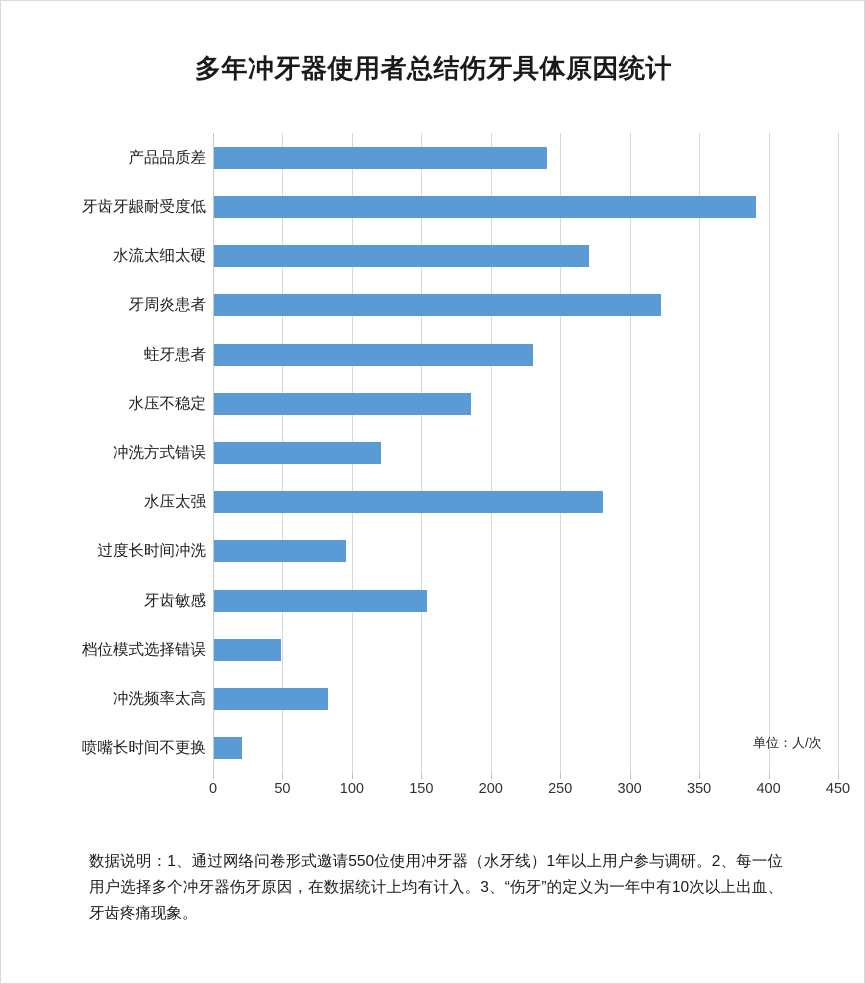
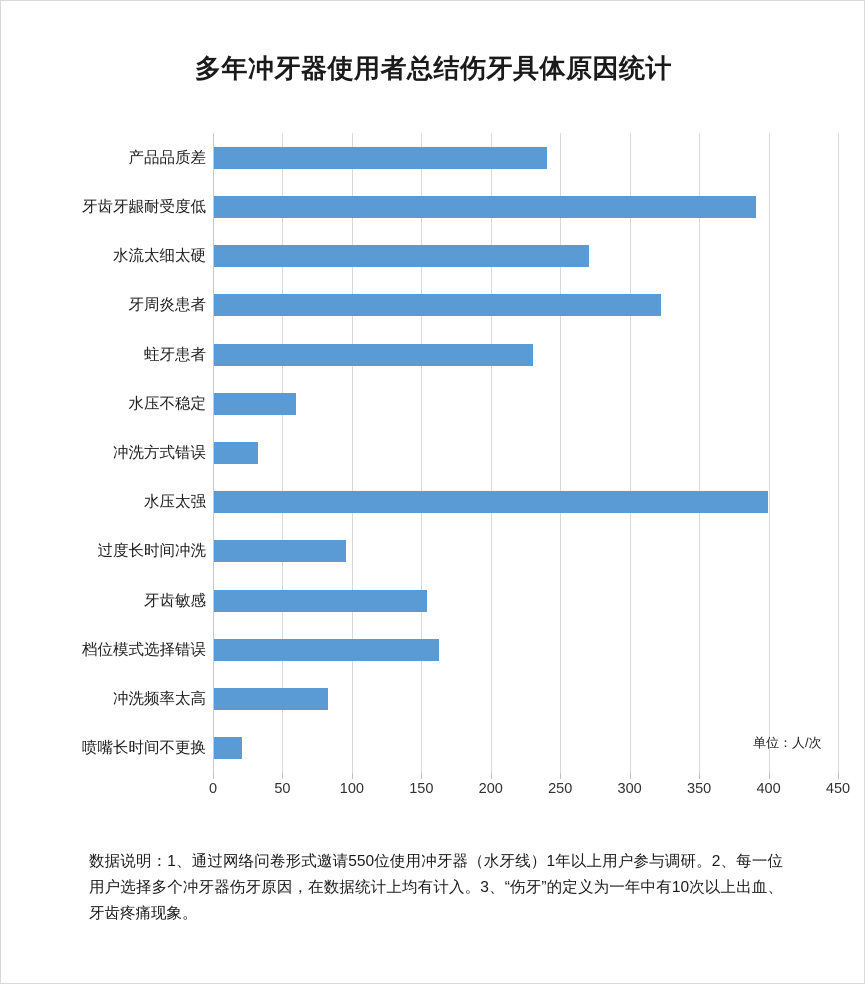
水压不稳定: 185 -> 59
冲洗方式错误: 120 -> 32
水压太强: 280 -> 399
档位模式选择错误: 48 -> 162
